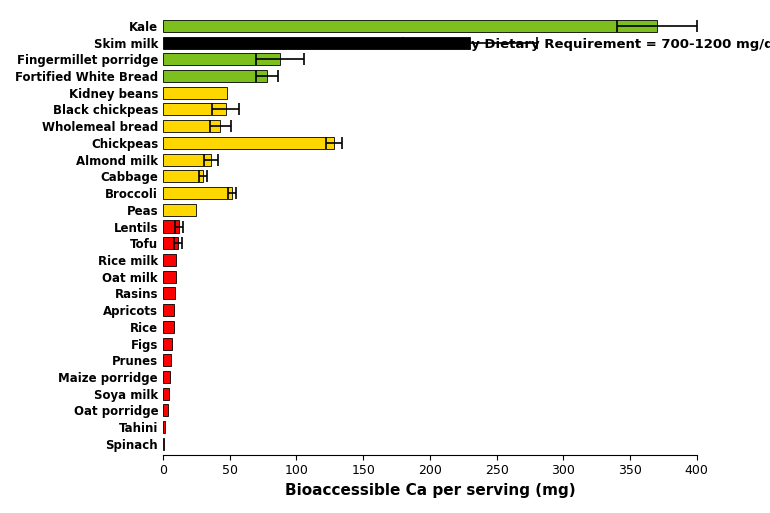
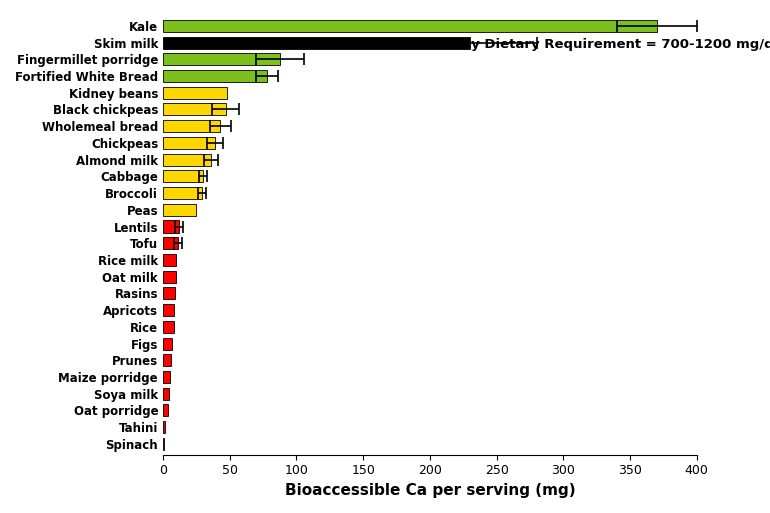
Chickpeas: 128 -> 39
Broccoli: 52 -> 29
